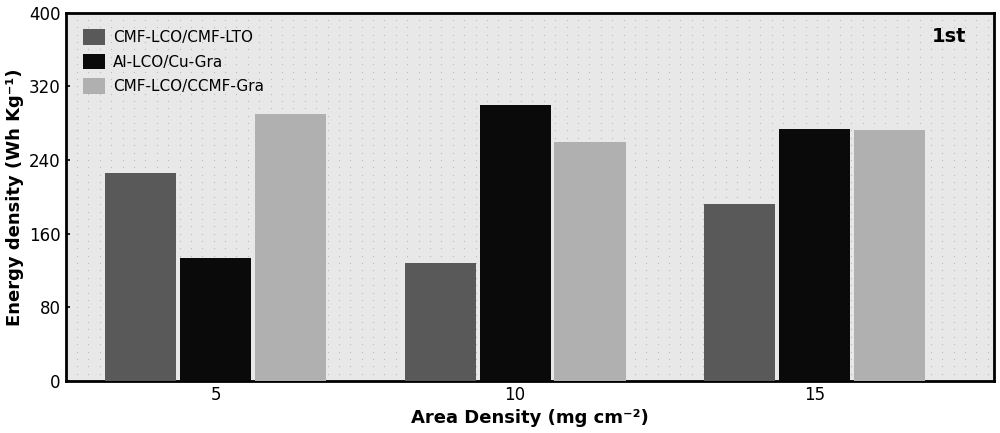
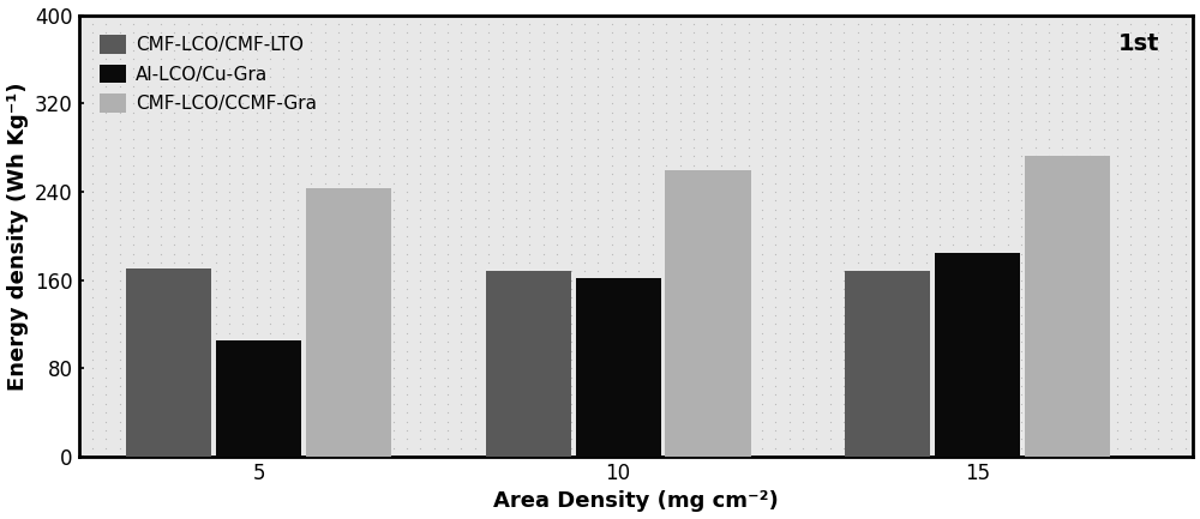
CMF-LCO/CMF-LTO/5: 226 -> 170
Al-LCO/Cu-Gra/5: 134 -> 105
CMF-LCO/CCMF-Gra/5: 290 -> 243
CMF-LCO/CMF-LTO/10: 128 -> 168
Al-LCO/Cu-Gra/10: 300 -> 162
CMF-LCO/CMF-LTO/15: 192 -> 168
Al-LCO/Cu-Gra/15: 274 -> 185
